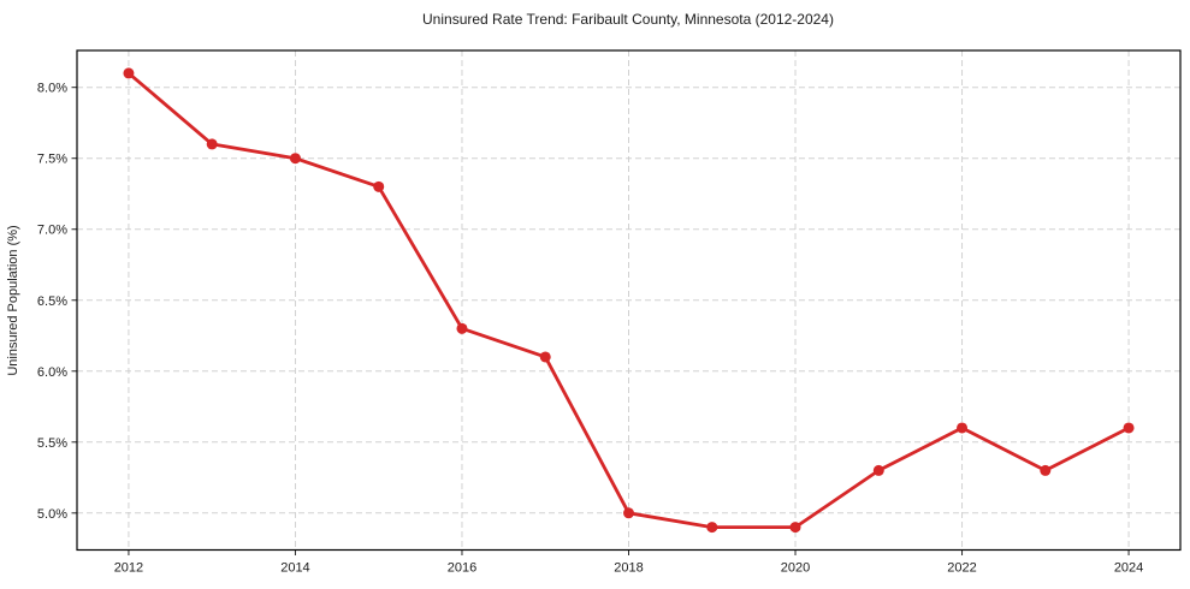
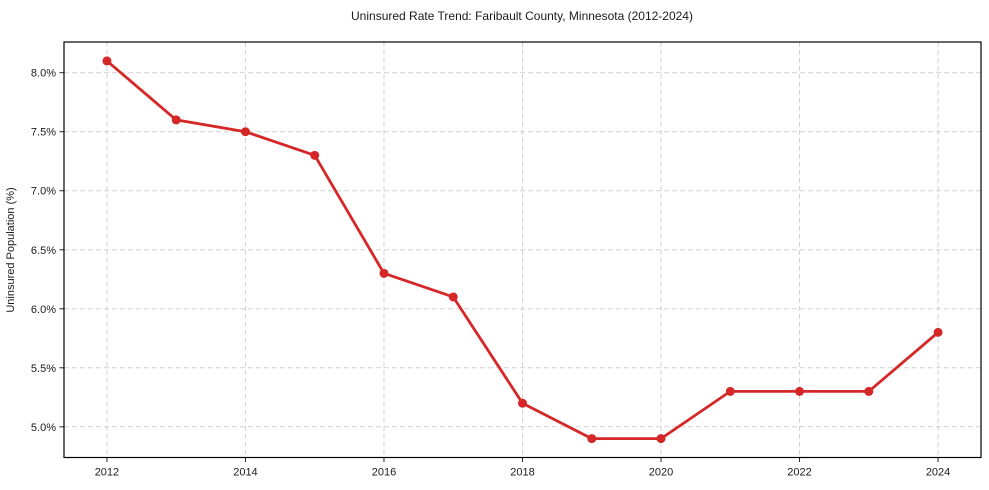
2018: 5.0% -> 5.2%
2022: 5.6% -> 5.3%
2024: 5.6% -> 5.8%
